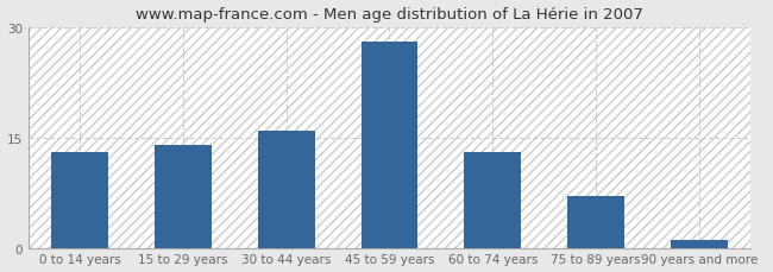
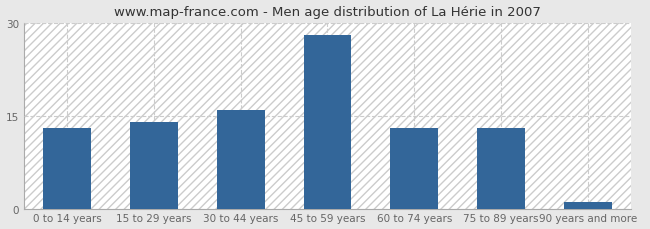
75 to 89 years: 7 -> 13
